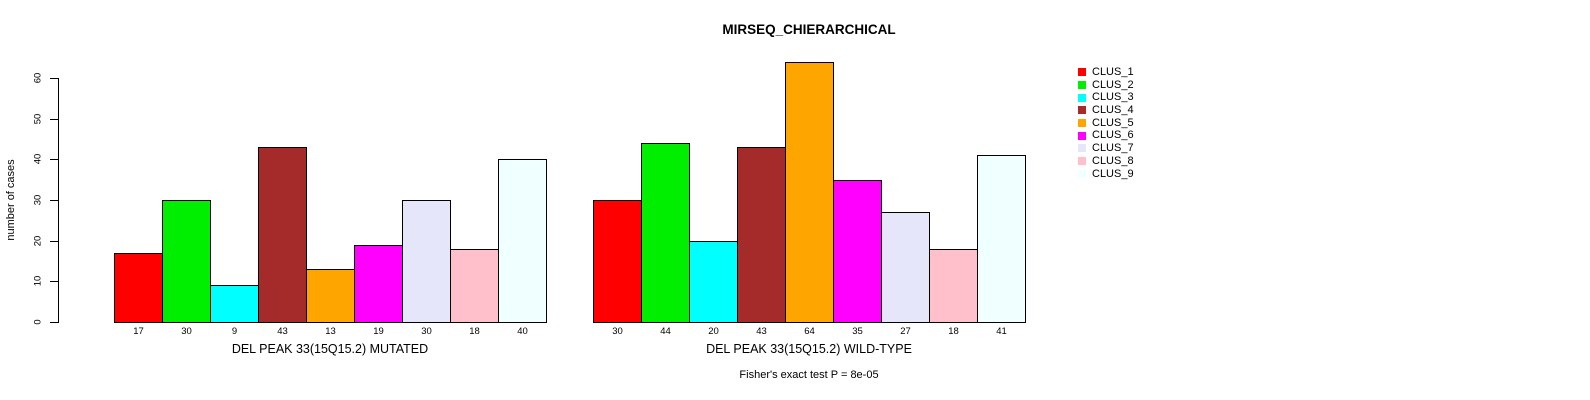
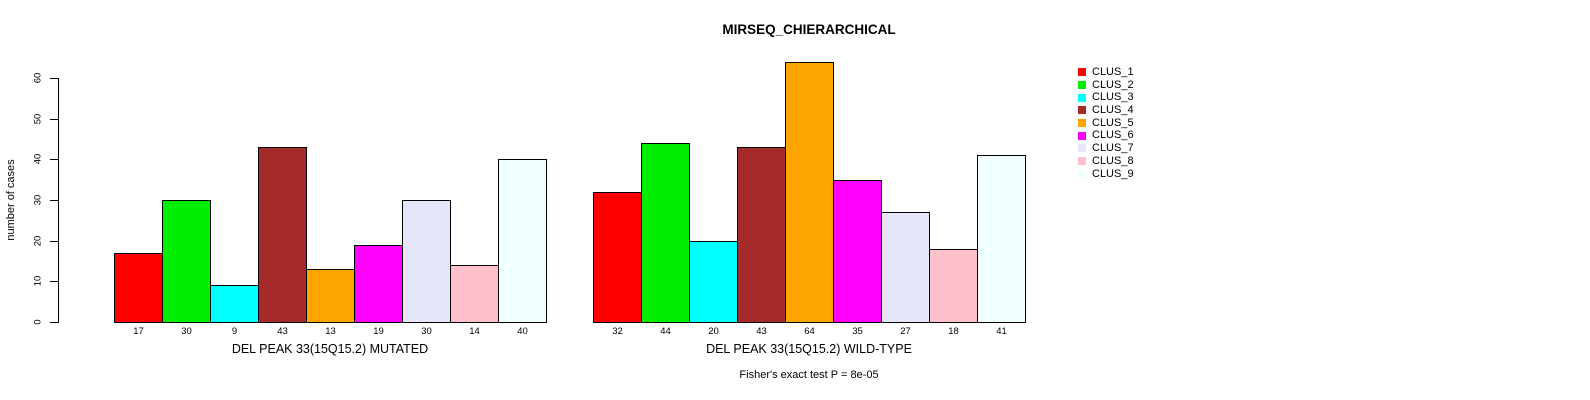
CLUS_8/DEL PEAK 33(15Q15.2) MUTATED: 18 -> 14
CLUS_1/DEL PEAK 33(15Q15.2) WILD-TYPE: 30 -> 32
